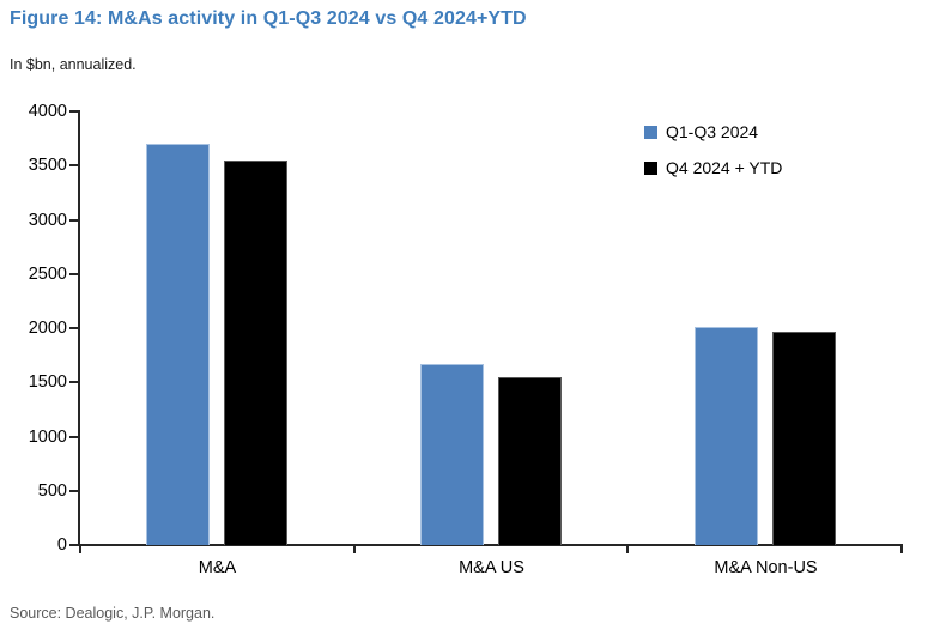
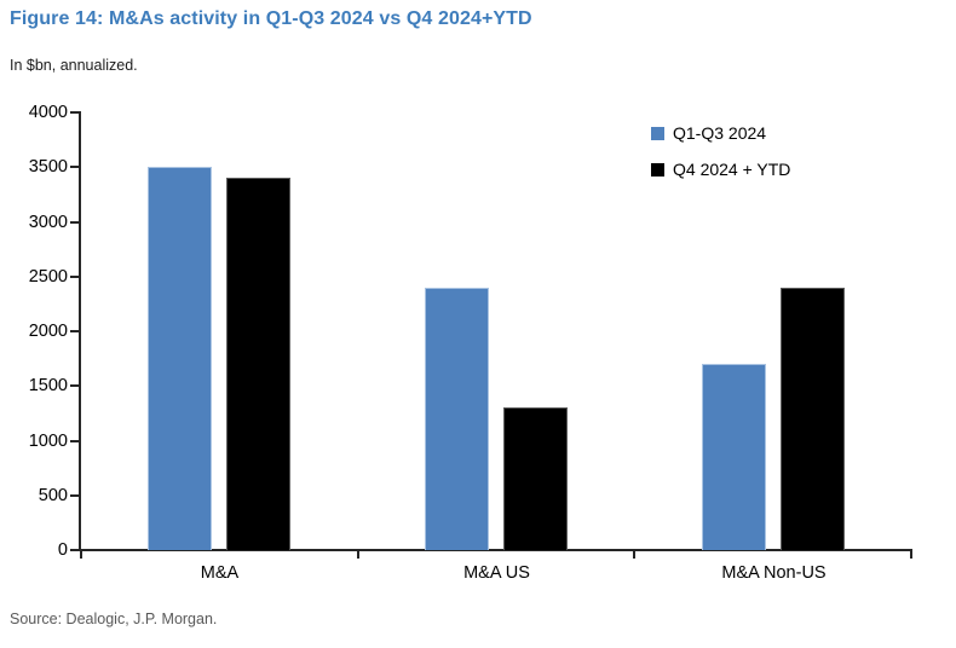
Q1-Q3 2024/M&A: 3700 -> 3500
Q4 2024 + YTD/M&A: 3600 -> 3400
Q1-Q3 2024/M&A US: 1700 -> 2400
Q4 2024 + YTD/M&A US: 1600 -> 1300
Q1-Q3 2024/M&A Non-US: 2000 -> 1700
Q4 2024 + YTD/M&A Non-US: 2000 -> 2400
